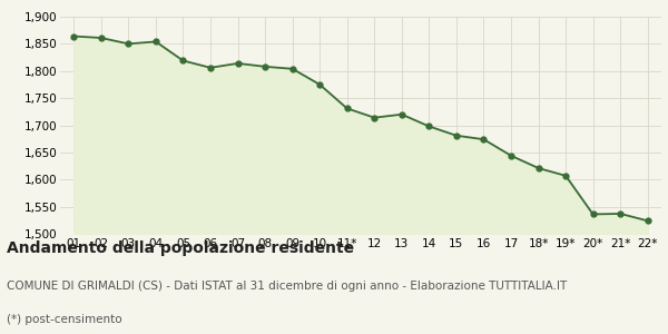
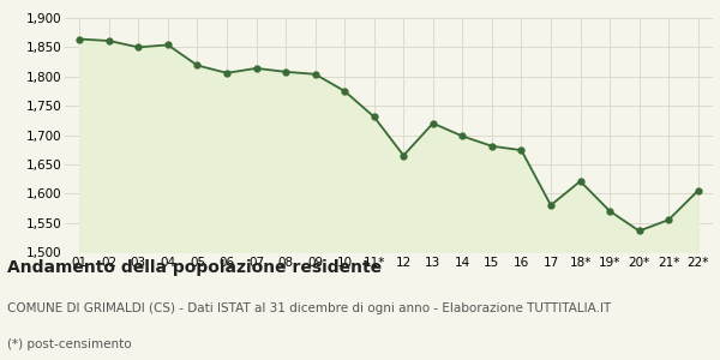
12: 1,714 -> 1,665
17: 1,644 -> 1,580
19*: 1,607 -> 1,570
21*: 1,537 -> 1,555
22*: 1,524 -> 1,605
